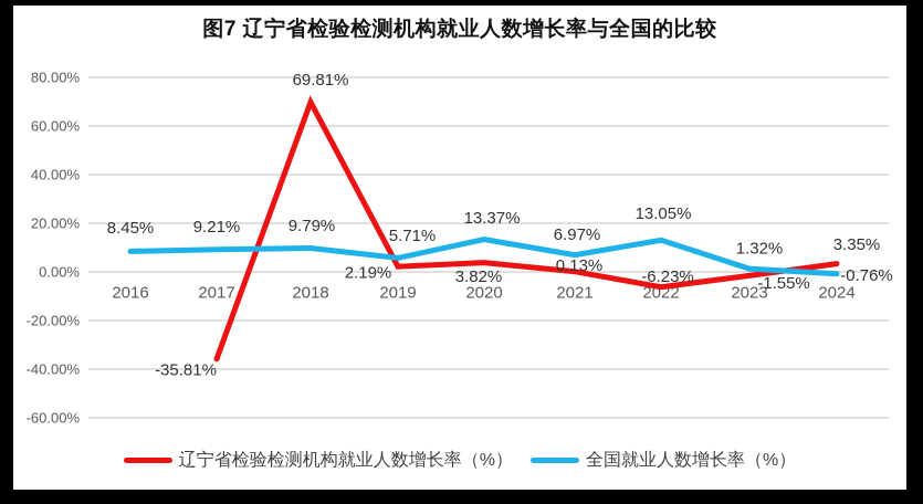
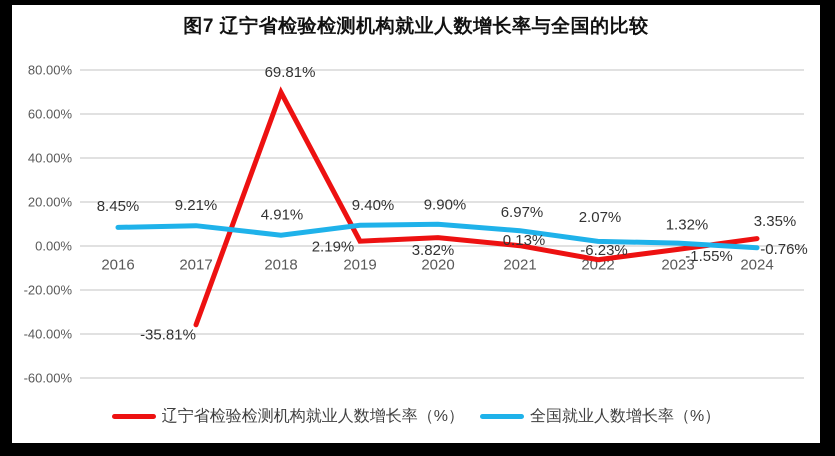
全国就业人数增长率（%）/2018: 9.79% -> 4.91%
全国就业人数增长率（%）/2019: 5.71% -> 9.40%
全国就业人数增长率（%）/2020: 13.37% -> 9.90%
全国就业人数增长率（%）/2022: 13.05% -> 2.07%
